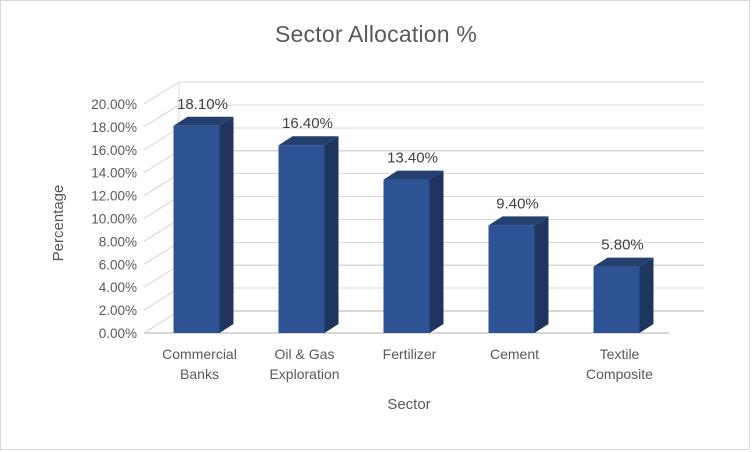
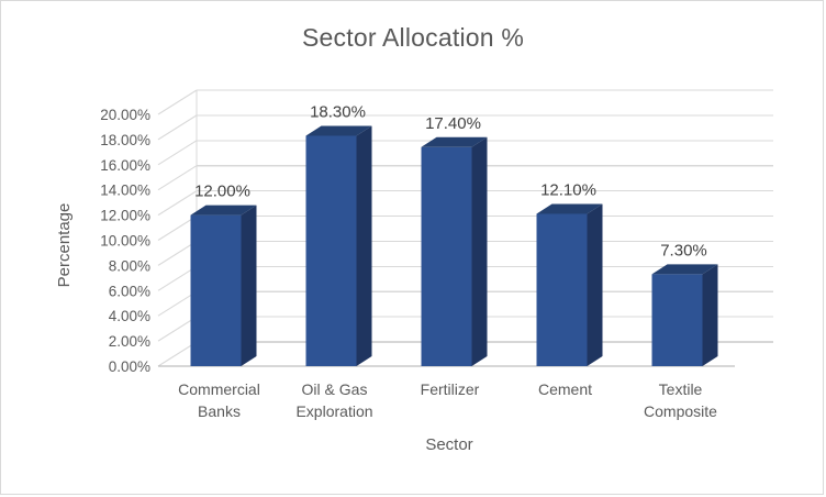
Commercial Banks: 18.10% -> 12.00%
Oil & Gas Exploration: 16.40% -> 18.30%
Fertilizer: 13.40% -> 17.40%
Cement: 9.40% -> 12.10%
Textile Composite: 5.80% -> 7.30%
